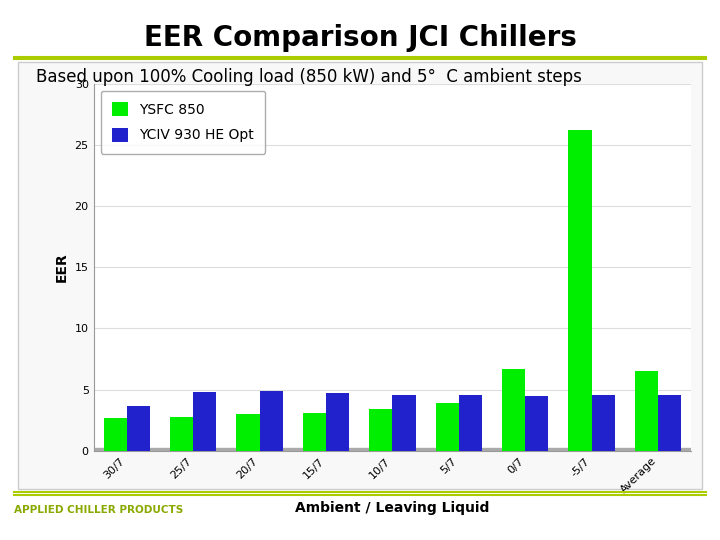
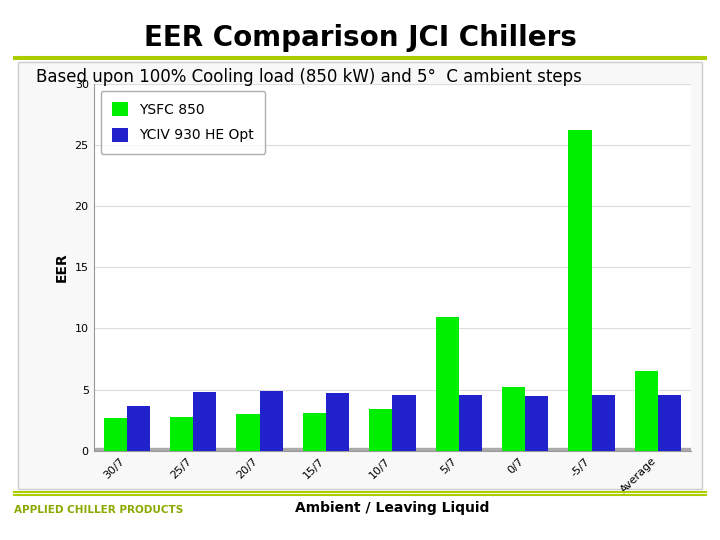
YSFC 850/5/7: 3.9 -> 10.9
YSFC 850/0/7: 6.7 -> 5.2
